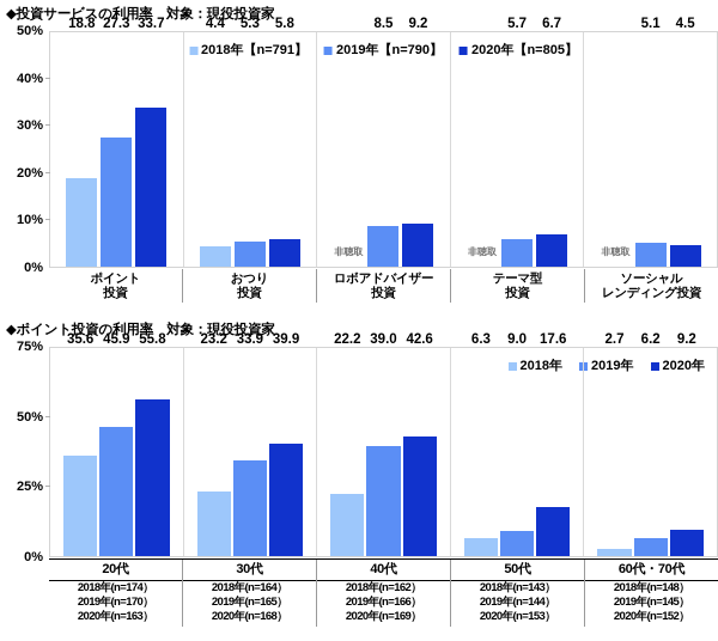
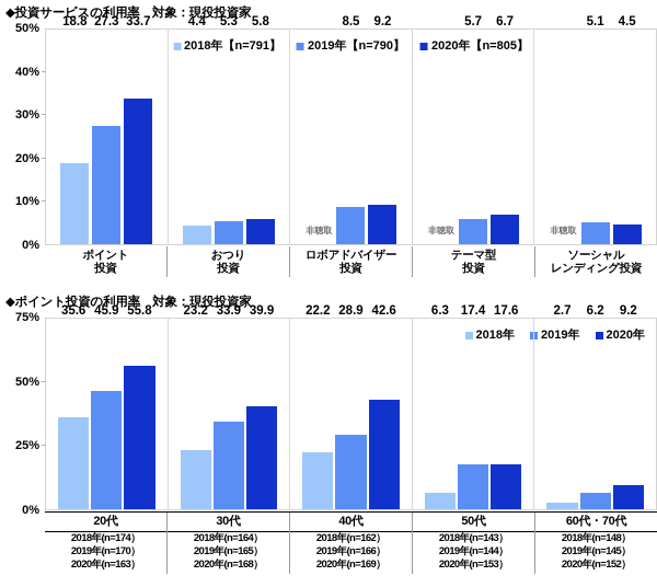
◆ポイント投資の利用率 対象：現役投資家/2019年/40代: 39.0 -> 28.9
◆ポイント投資の利用率 対象：現役投資家/2019年/50代: 9.0 -> 17.4
